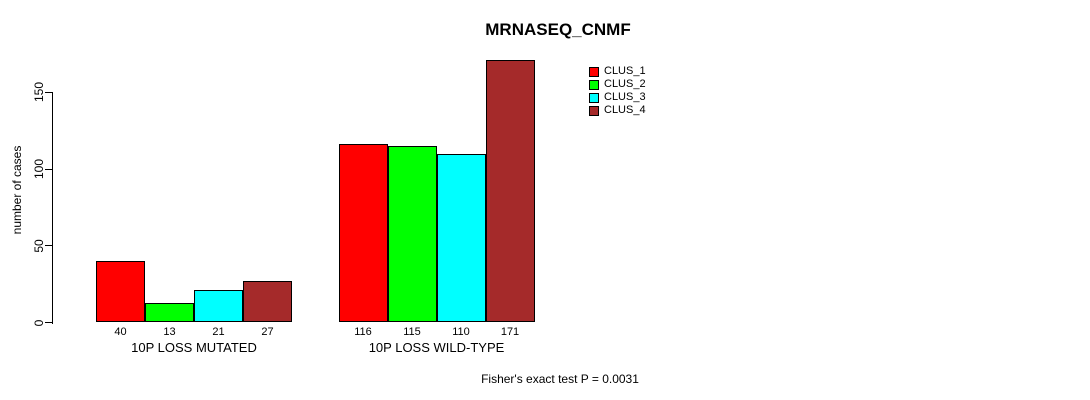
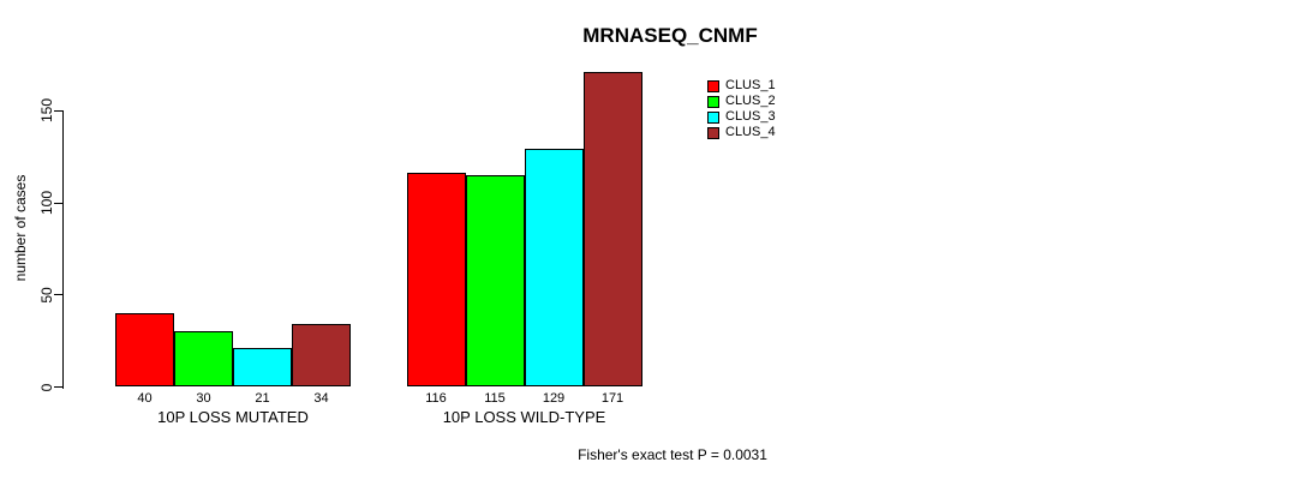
CLUS_2/10P LOSS MUTATED: 13 -> 30
CLUS_4/10P LOSS MUTATED: 27 -> 34
CLUS_3/10P LOSS WILD-TYPE: 110 -> 129
